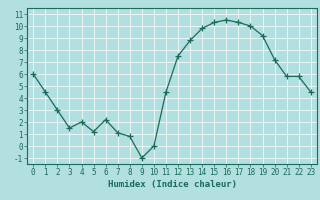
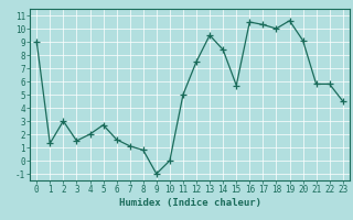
0: 6.0 -> 9.0
1: 4.5 -> 1.3
5: 1.2 -> 2.7
6: 2.2 -> 1.6
11: 4.5 -> 5.0
13: 8.8 -> 9.5
14: 9.8 -> 8.4
15: 10.3 -> 5.7
19: 9.2 -> 10.6
20: 7.2 -> 9.1
